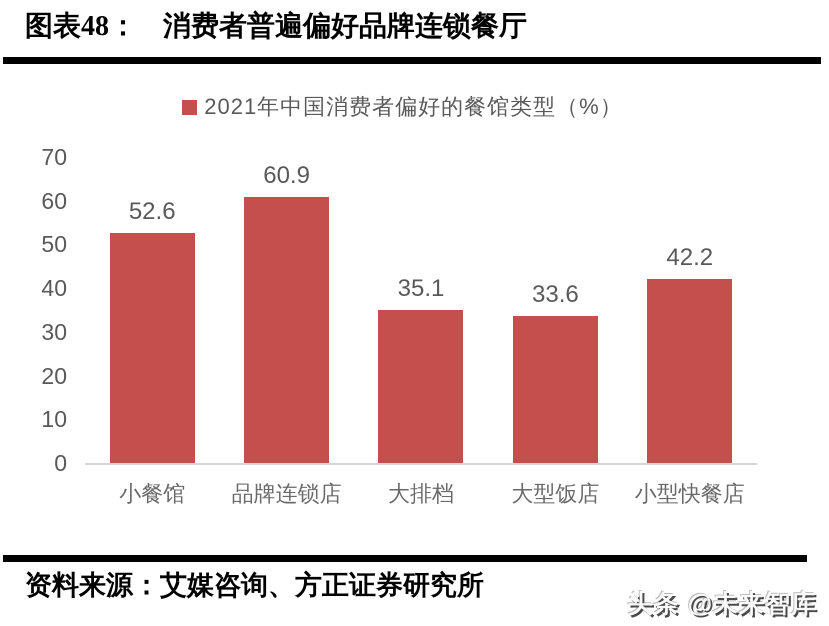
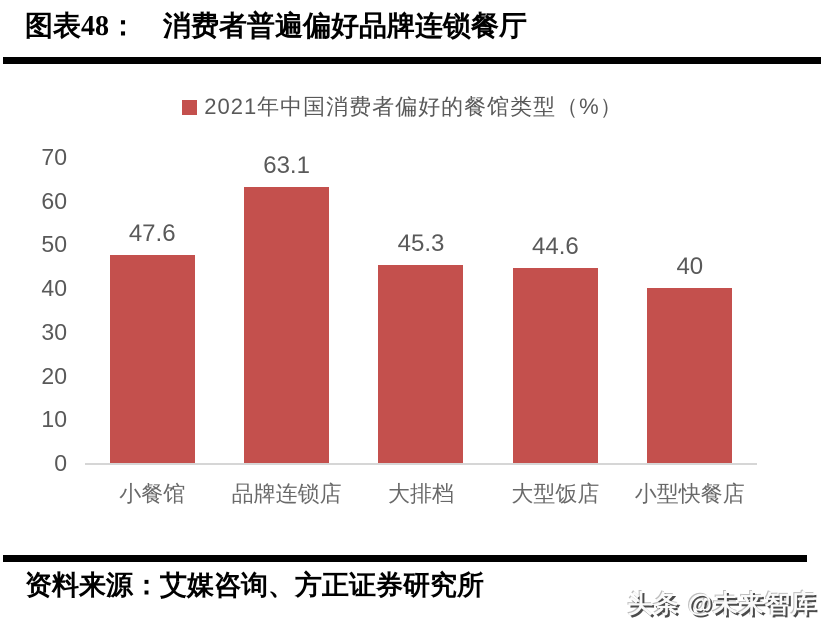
小餐馆: 52.6 -> 47.6
品牌连锁店: 60.9 -> 63.1
大排档: 35.1 -> 45.3
大型饭店: 33.6 -> 44.6
小型快餐店: 42.2 -> 40
